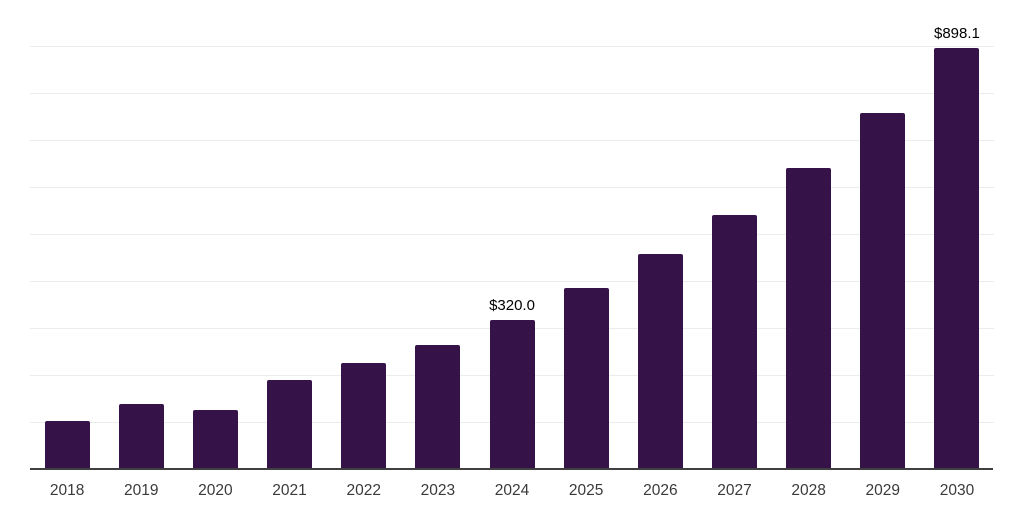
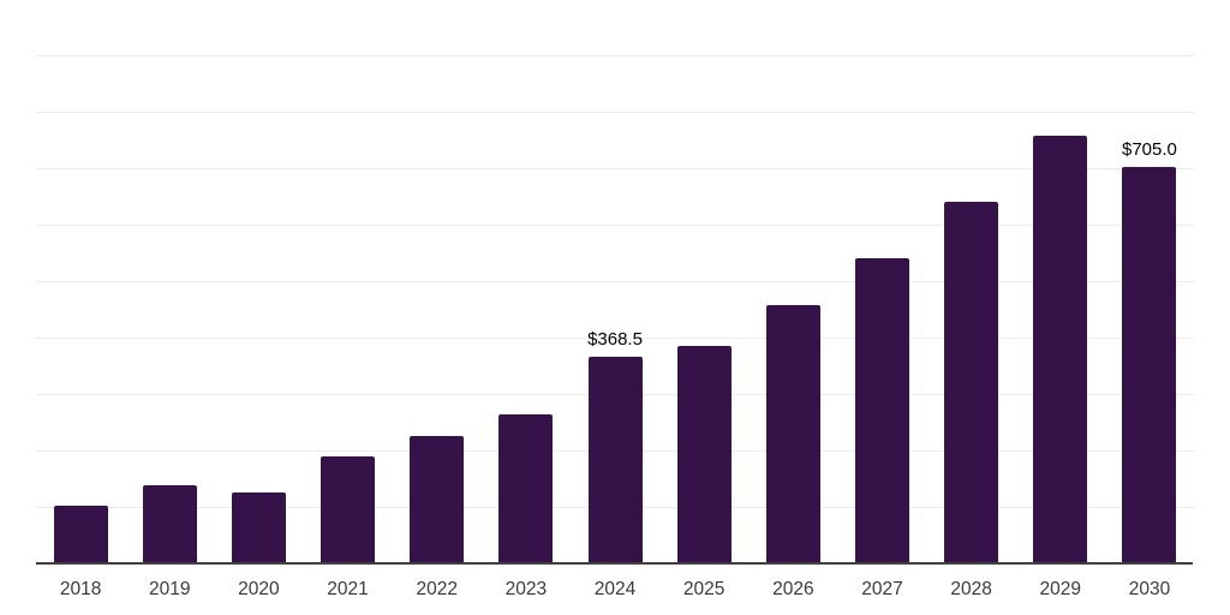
2024: $320.0 -> $368.5
2030: $898.1 -> $705.0
